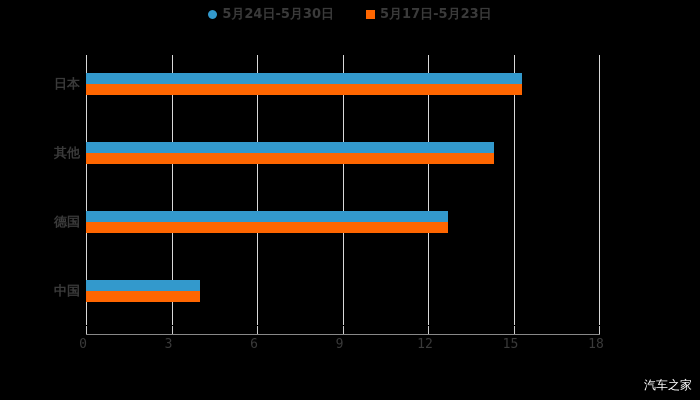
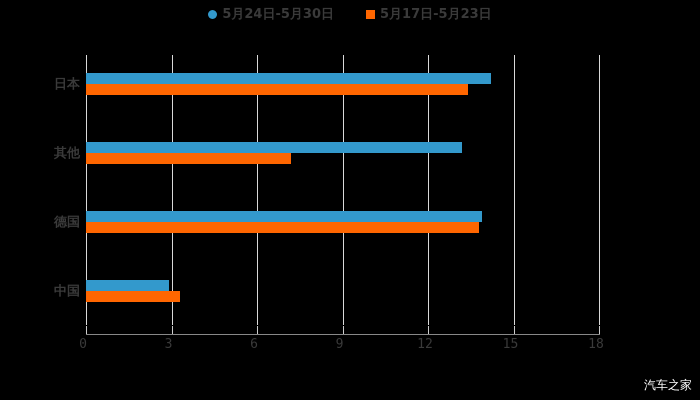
5月24日-5月30日/日本: 15.3 -> 14.2
5月17日-5月23日/日本: 15.3 -> 13.4
5月24日-5月30日/其他: 14.3 -> 13.2
5月17日-5月23日/其他: 14.3 -> 7.2
5月24日-5月30日/德国: 12.7 -> 13.9
5月17日-5月23日/德国: 12.7 -> 13.8
5月24日-5月30日/中国: 4.0 -> 2.9
5月17日-5月23日/中国: 4.0 -> 3.3
